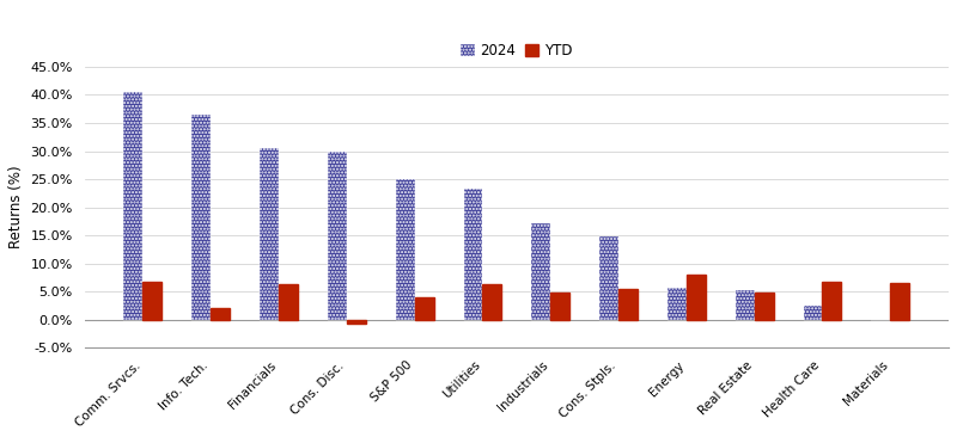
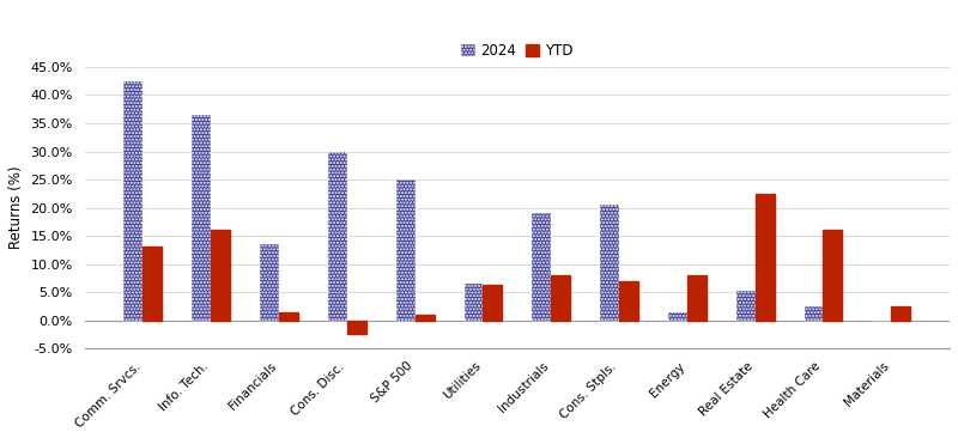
2024/Comm. Srvcs.: 40.5% -> 42.5%
YTD/Comm. Srvcs.: 6.8% -> 13.0%
YTD/Info. Tech.: 2.0% -> 16.0%
2024/Financials: 30.5% -> 13.5%
YTD/Financials: 6.3% -> 1.5%
YTD/Cons. Disc.: -0.8% -> -2.5%
YTD/S&P 500: 4.0% -> 1.0%
2024/Utilities: 23.4% -> 6.5%
2024/Industrials: 17.2% -> 19.0%
YTD/Industrials: 4.8% -> 8.0%
2024/Cons. Stpls.: 14.9% -> 20.5%
YTD/Cons. Stpls.: 5.5% -> 7.0%
2024/Energy: 5.7% -> 1.5%
YTD/Real Estate: 4.8% -> 22.5%
YTD/Health Care: 6.8% -> 16.0%
YTD/Materials: 6.5% -> 2.5%
